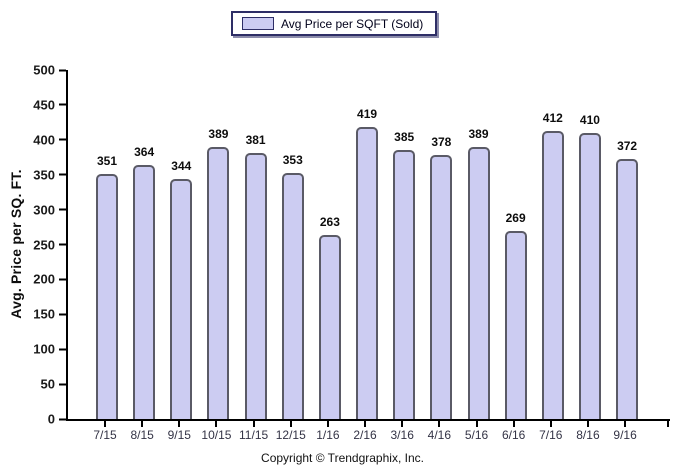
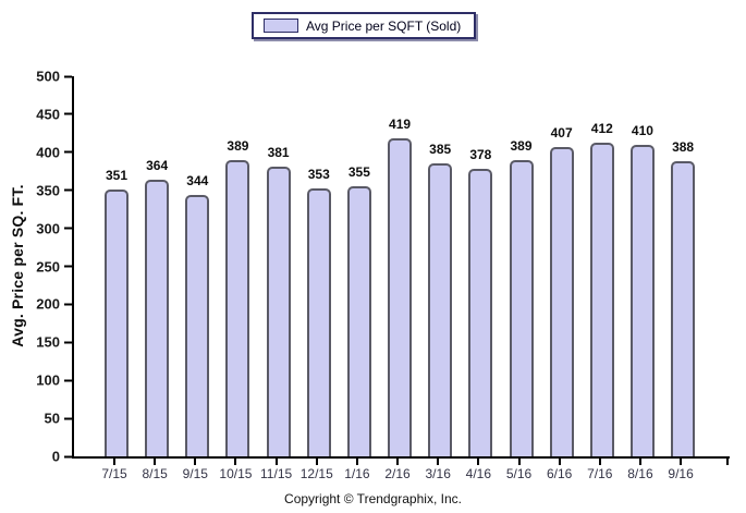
1/16: 263 -> 355
6/16: 269 -> 407
9/16: 372 -> 388
